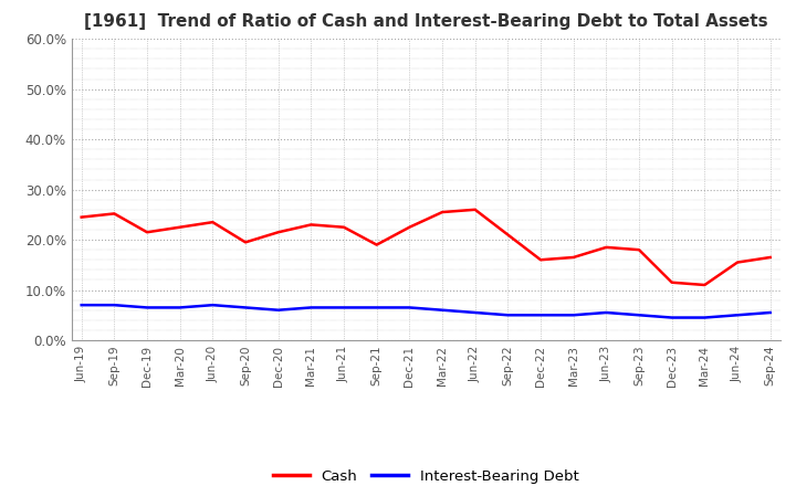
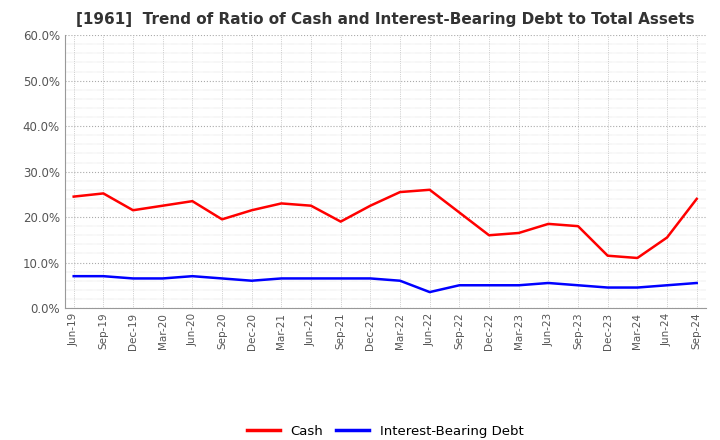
Interest-Bearing Debt/Jun-22: 5.5% -> 3.5%
Cash/Sep-24: 16.5% -> 24.0%
